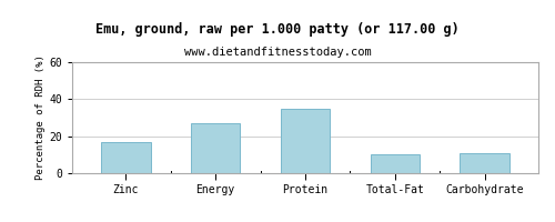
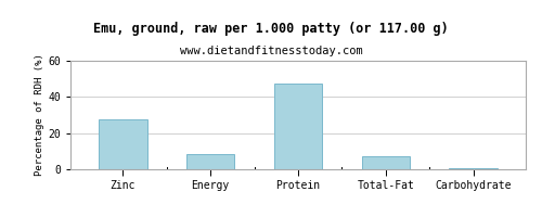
Zinc: 17 -> 28
Energy: 27 -> 8
Protein: 35 -> 48
Total-Fat: 10 -> 7
Carbohydrate: 11 -> 0
